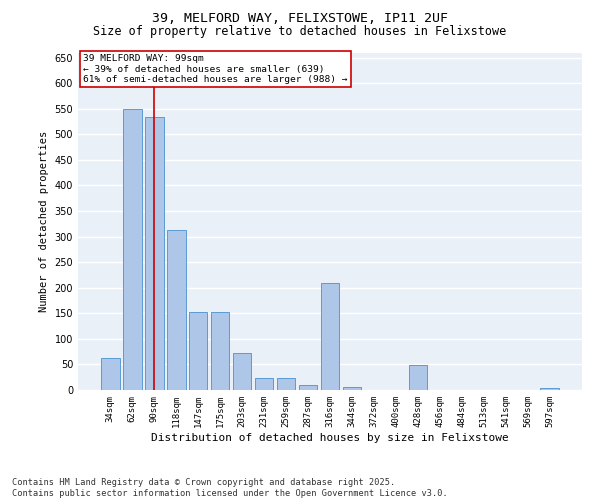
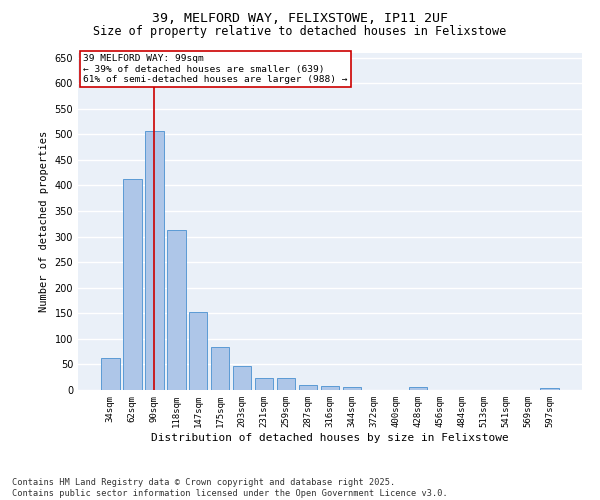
62sqm: 550 -> 412
90sqm: 534 -> 507
175sqm: 152 -> 85
203sqm: 72 -> 47
316sqm: 210 -> 8
428sqm: 48 -> 5
